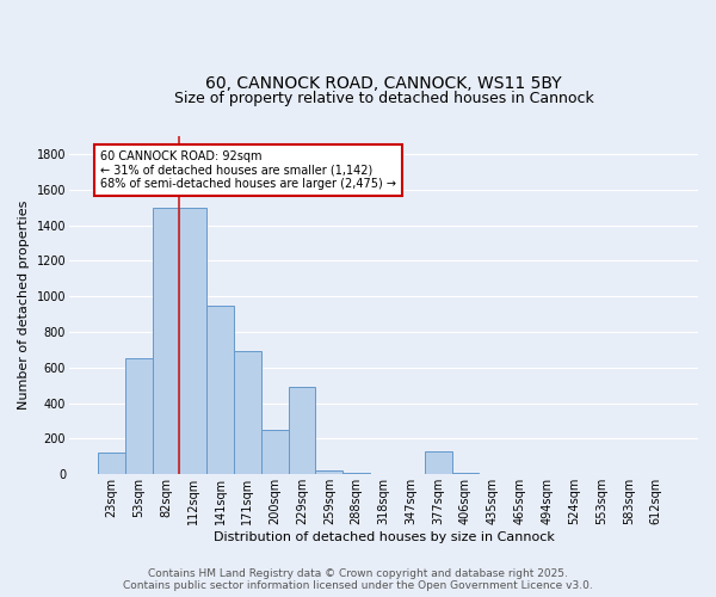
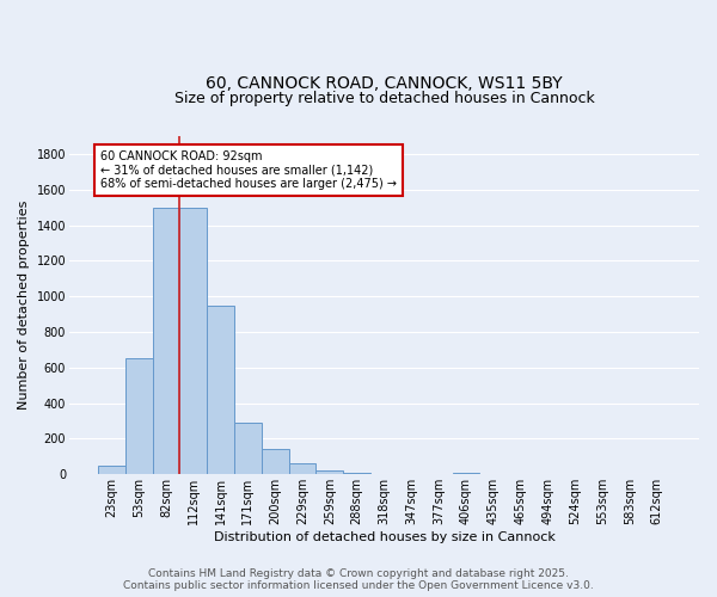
23sqm: 120 -> 50
171sqm: 690 -> 290
200sqm: 250 -> 140
229sqm: 490 -> 60
377sqm: 130 -> 0
